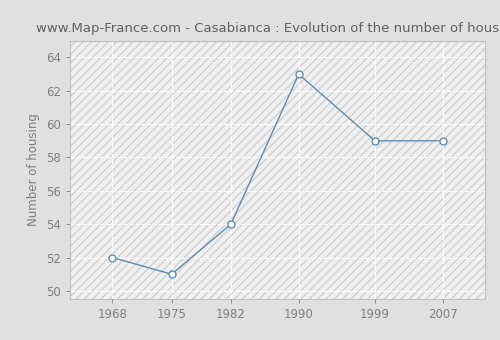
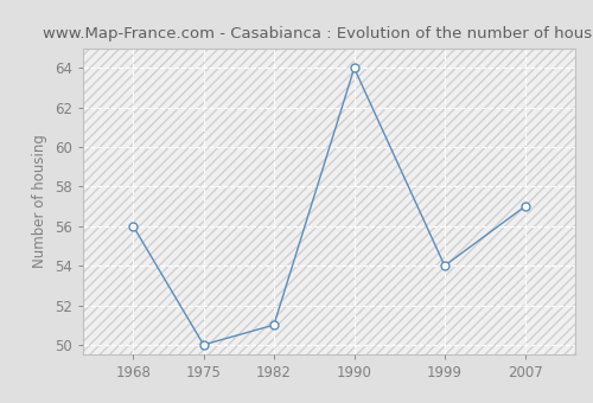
1968: 52 -> 56
1975: 51 -> 50
1982: 54 -> 51
1990: 63 -> 64
1999: 59 -> 54
2007: 59 -> 57
